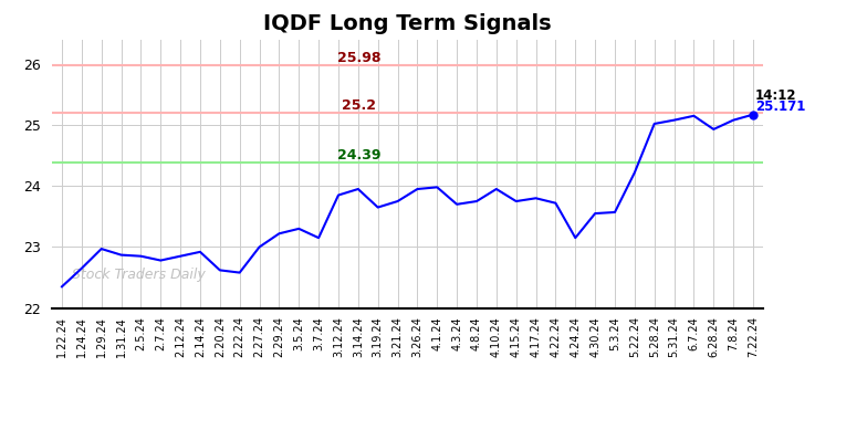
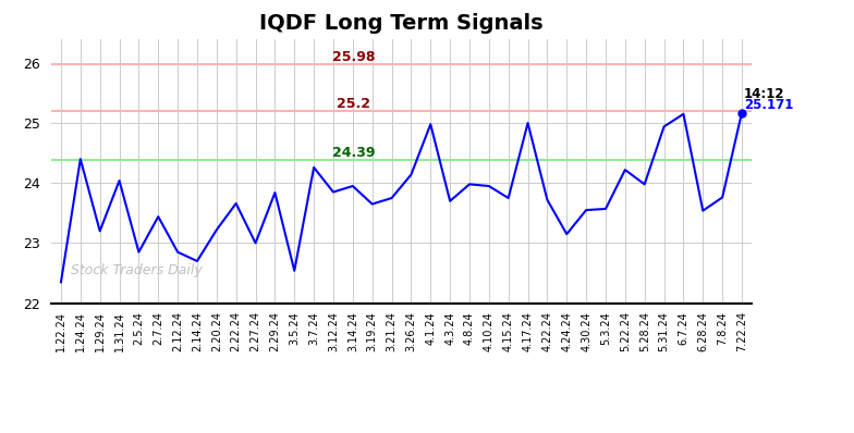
1.24.24: 22.65 -> 24.40
1.29.24: 22.97 -> 23.20
1.31.24: 22.87 -> 24.04
2.7.24: 22.78 -> 23.44
2.14.24: 22.92 -> 22.70
2.20.24: 22.62 -> 23.22
2.22.24: 22.58 -> 23.66
2.29.24: 23.22 -> 23.84
3.5.24: 23.30 -> 22.54
3.7.24: 23.15 -> 24.26
3.26.24: 23.95 -> 24.14
4.1.24: 23.98 -> 24.98
4.8.24: 23.75 -> 23.98
4.17.24: 23.80 -> 25.00
5.28.24: 25.02 -> 23.98
5.31.24: 25.08 -> 24.94
6.28.24: 24.93 -> 23.54
7.8.24: 25.08 -> 23.76
